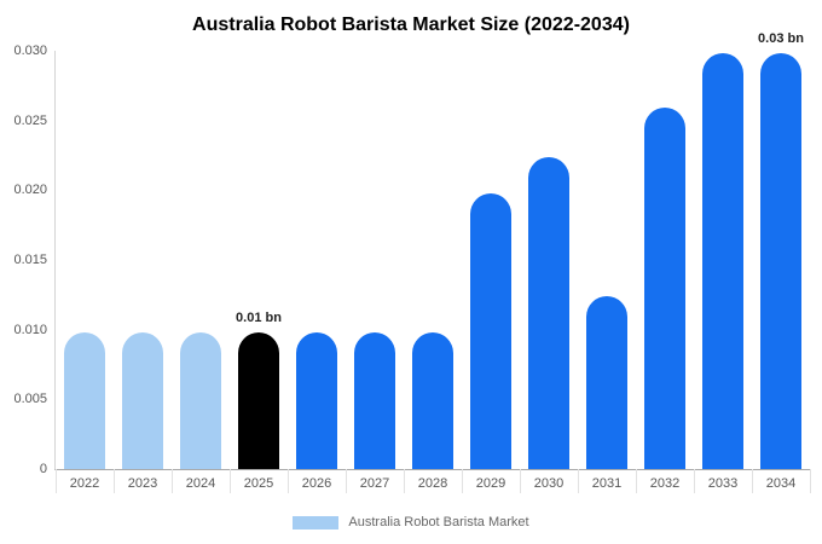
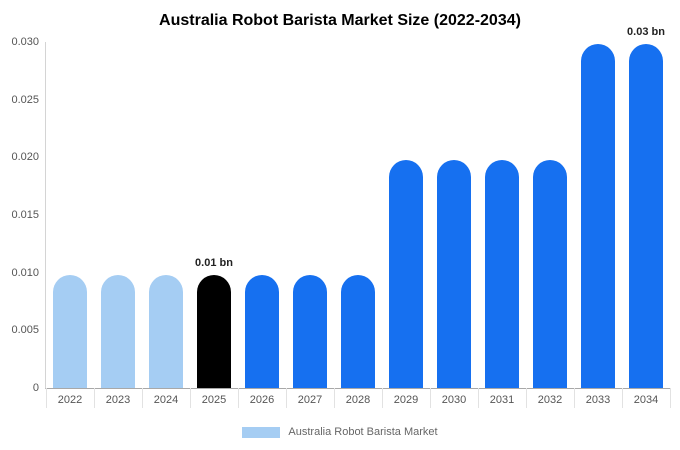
2030: 0.0224 -> 0.0198
2031: 0.0124 -> 0.0198
2032: 0.0259 -> 0.0198
